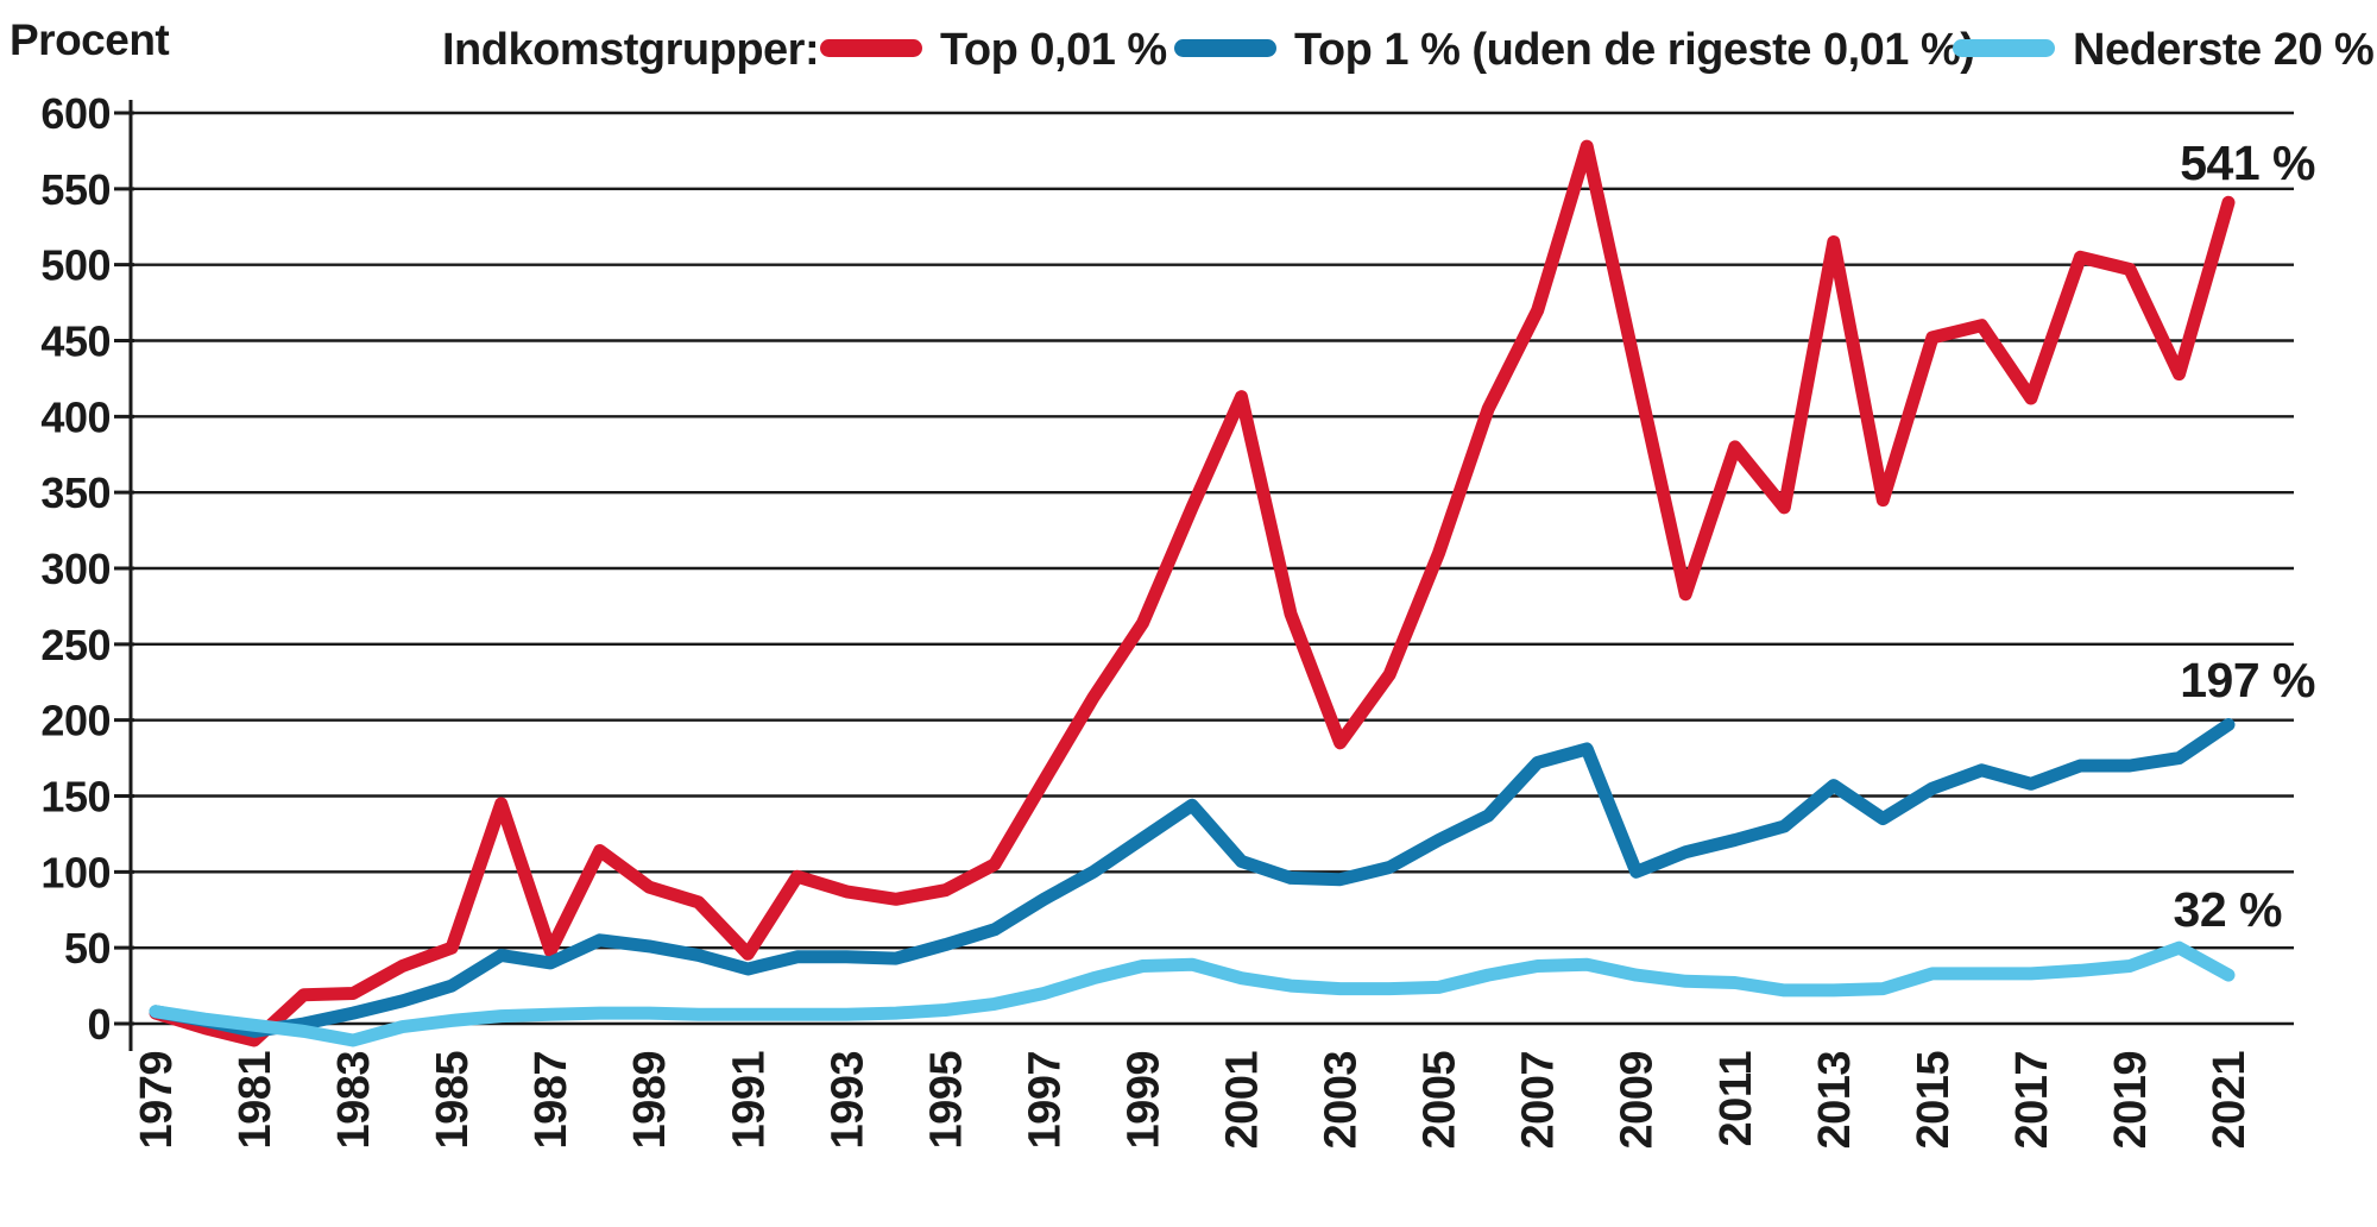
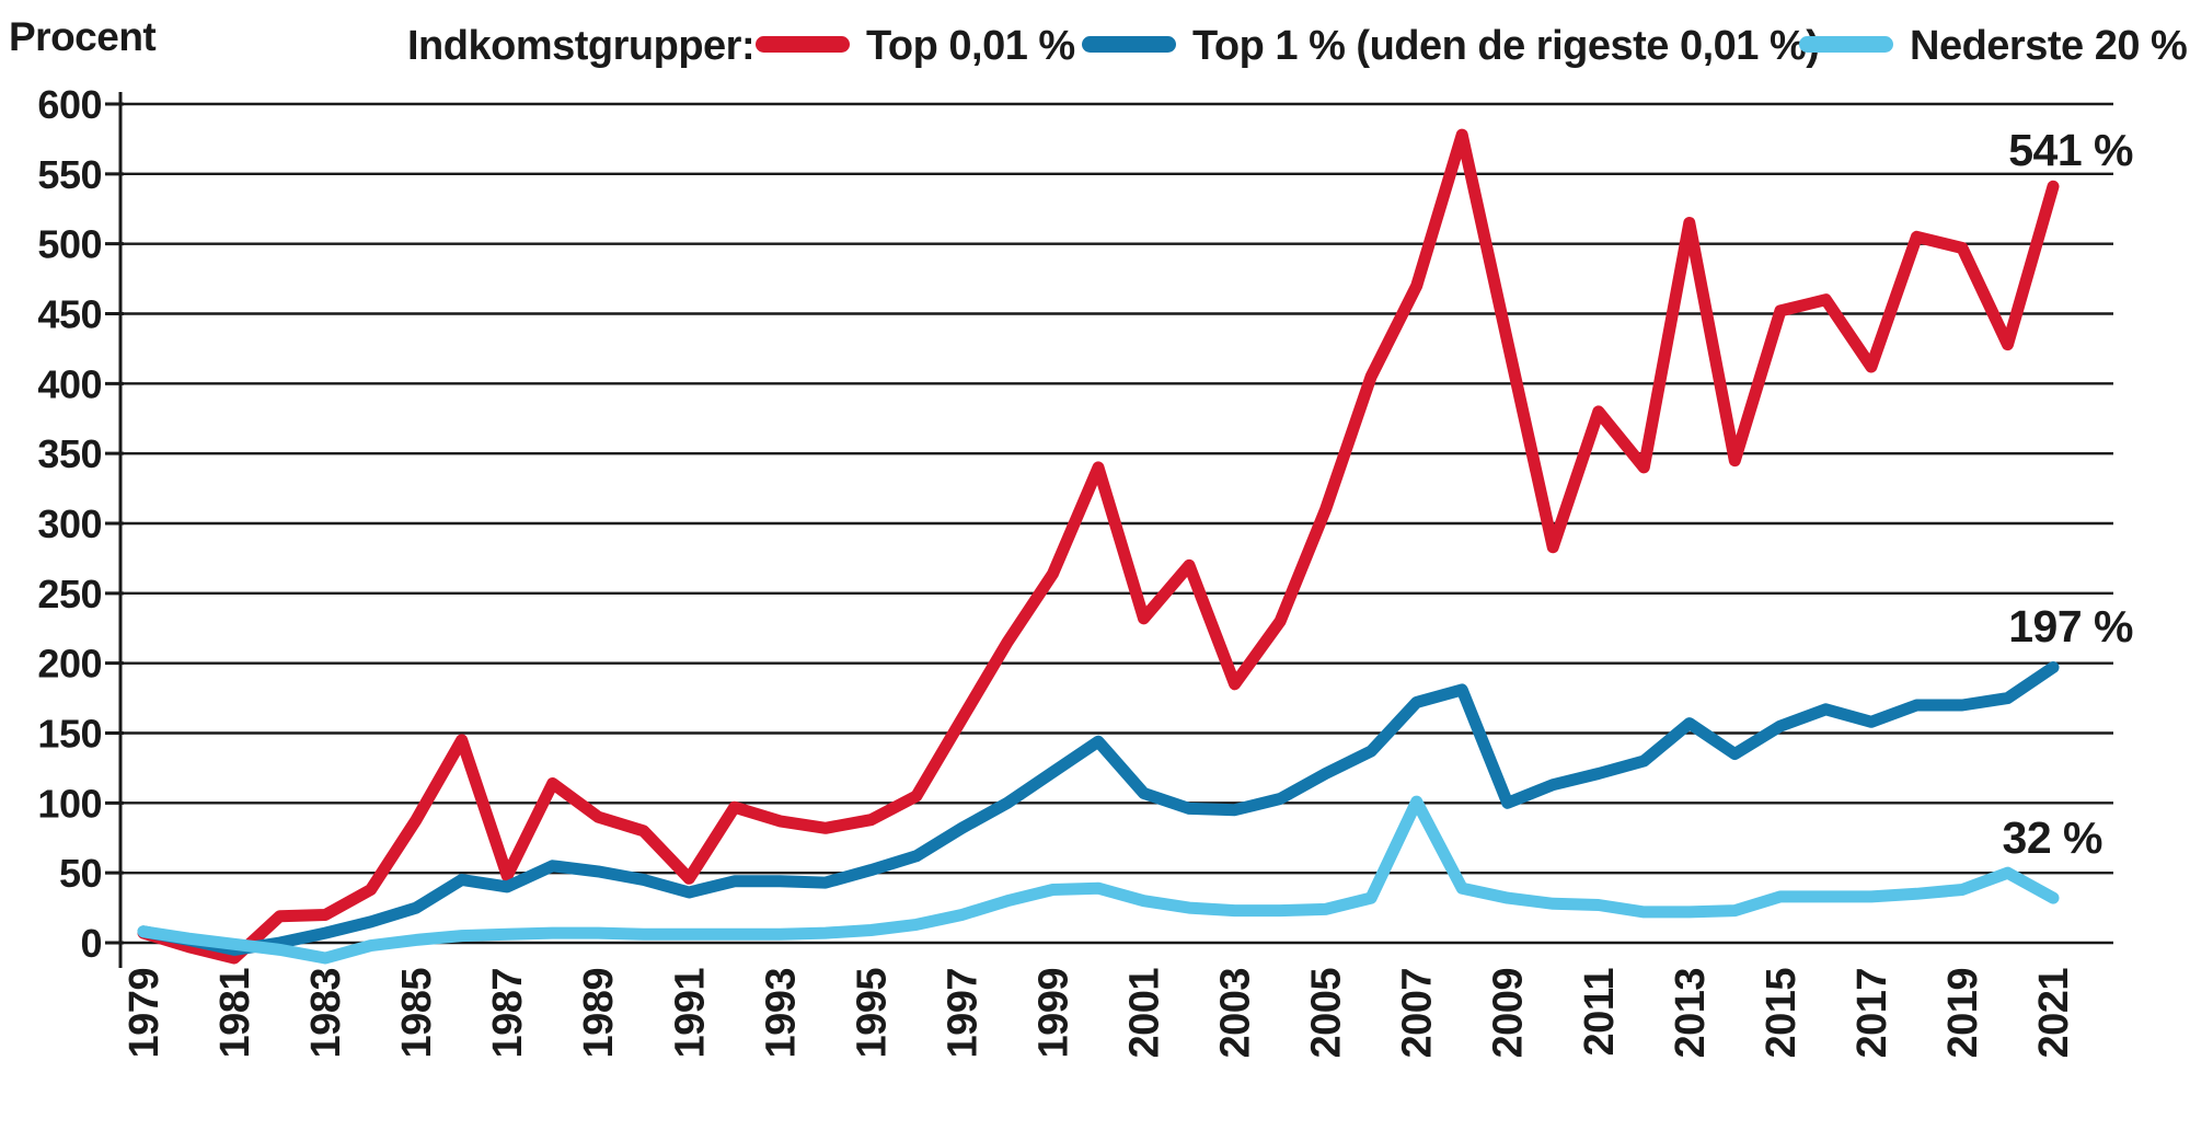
Top 0,01 %/1985: 50 -> 88
Top 0,01 %/2001: 413 -> 232
Nederste 20 %/2007: 38 -> 101
